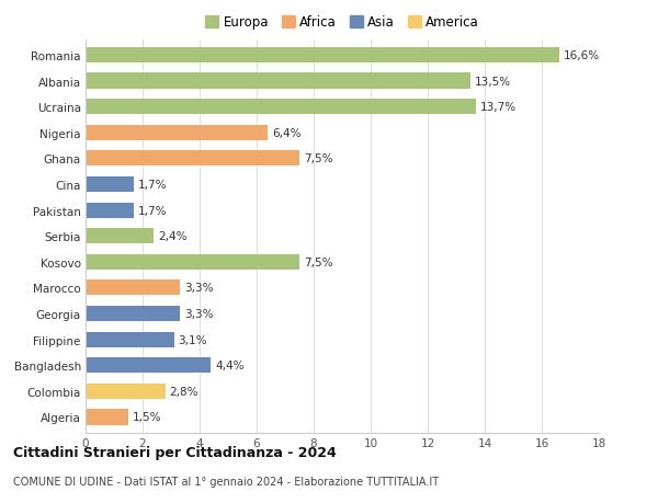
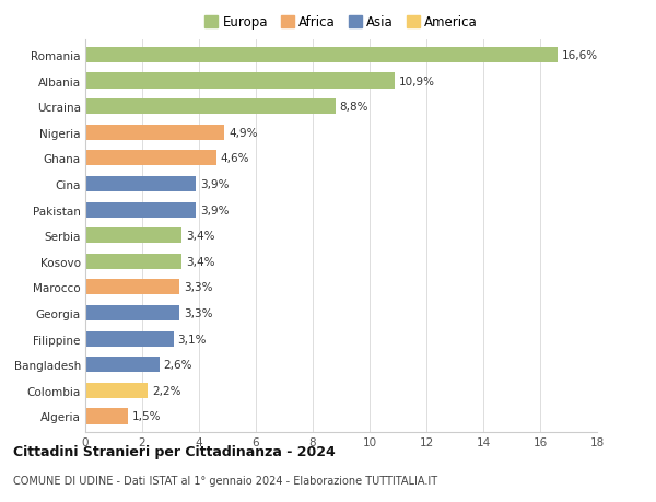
Albania: 13,5% -> 10,9%
Ucraina: 13,7% -> 8,8%
Nigeria: 6,4% -> 4,9%
Ghana: 7,5% -> 4,6%
Cina: 1,7% -> 3,9%
Pakistan: 1,7% -> 3,9%
Serbia: 2,4% -> 3,4%
Kosovo: 7,5% -> 3,4%
Bangladesh: 4,4% -> 2,6%
Colombia: 2,8% -> 2,2%
